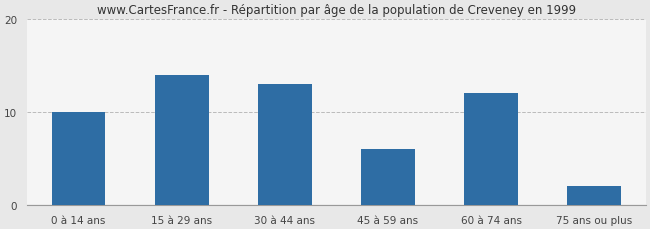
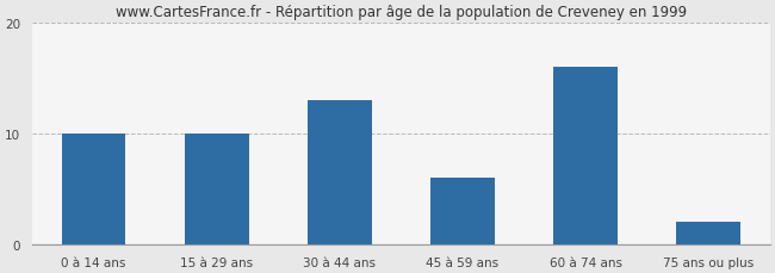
15 à 29 ans: 14 -> 10
60 à 74 ans: 12 -> 16
